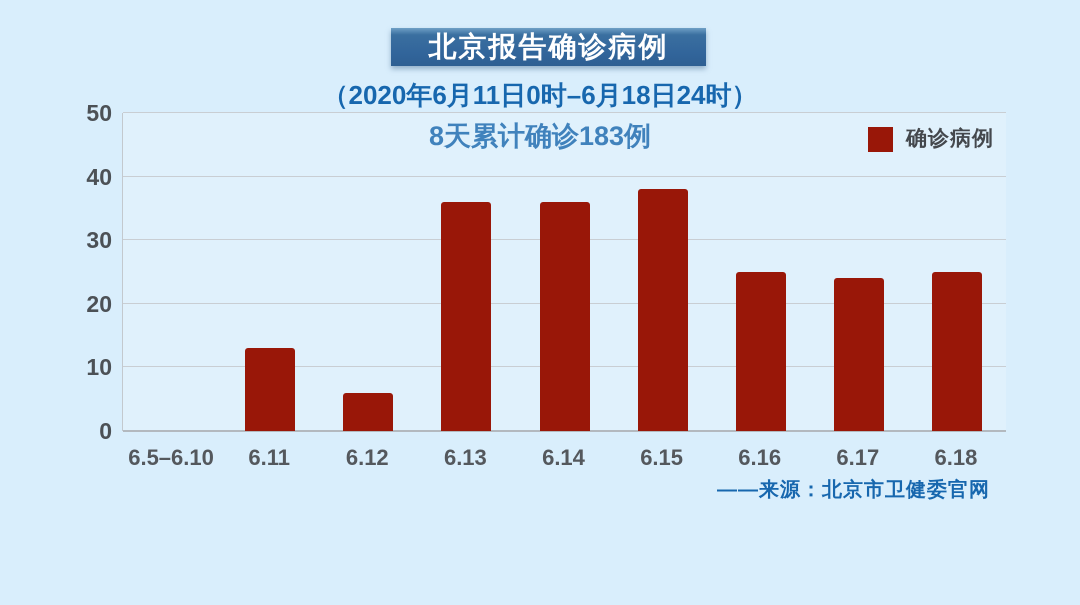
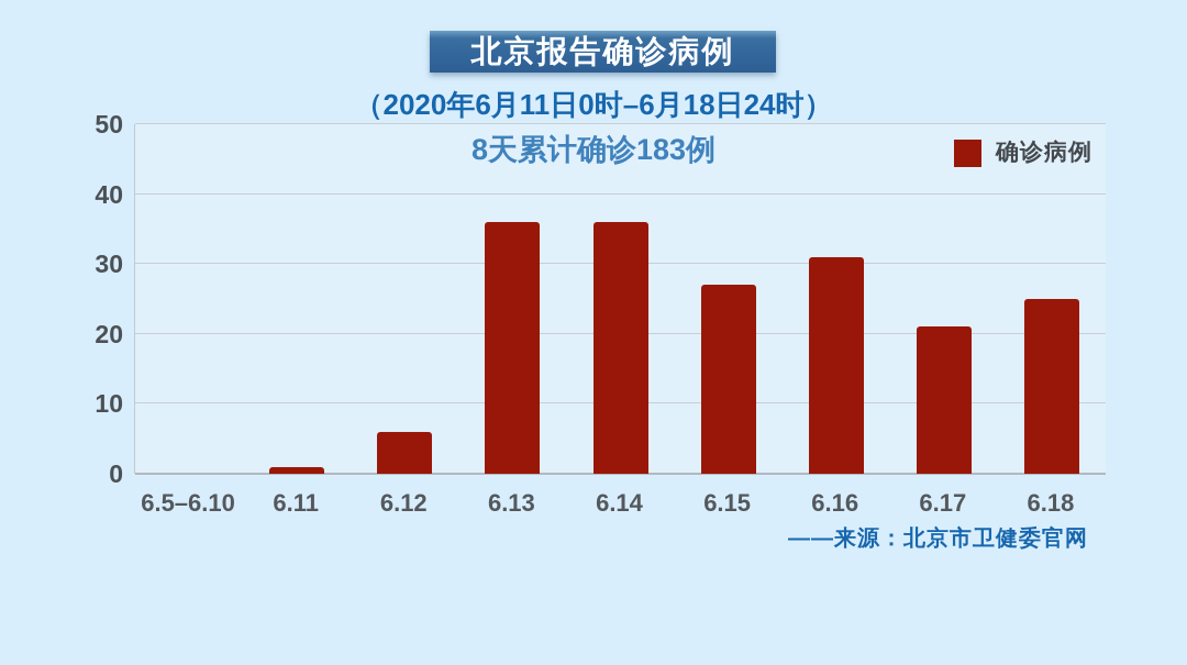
6.11: 13 -> 1
6.15: 38 -> 27
6.16: 25 -> 31
6.17: 24 -> 21
